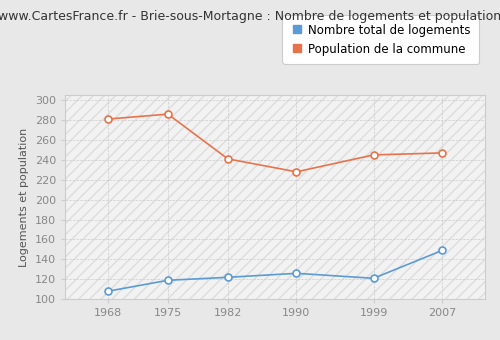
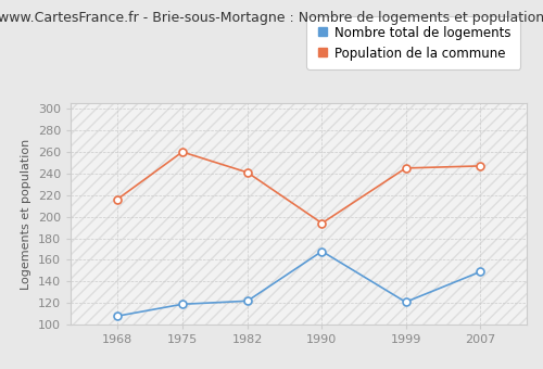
Population de la commune/1968: 281 -> 216
Population de la commune/1975: 286 -> 260
Nombre total de logements/1990: 126 -> 168
Population de la commune/1990: 228 -> 194
